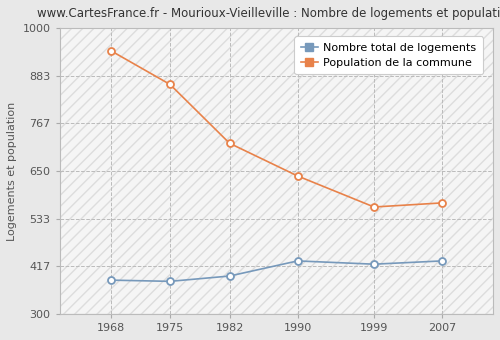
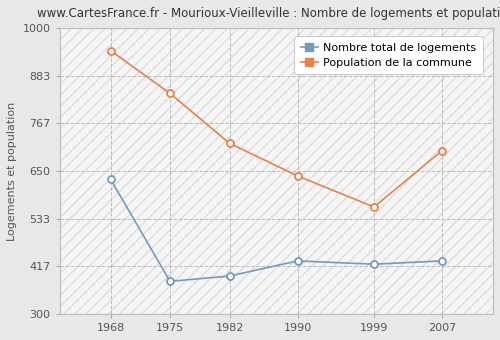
Nombre total de logements/1968: 383 -> 630
Population de la commune/1975: 862 -> 840
Population de la commune/2007: 572 -> 700
